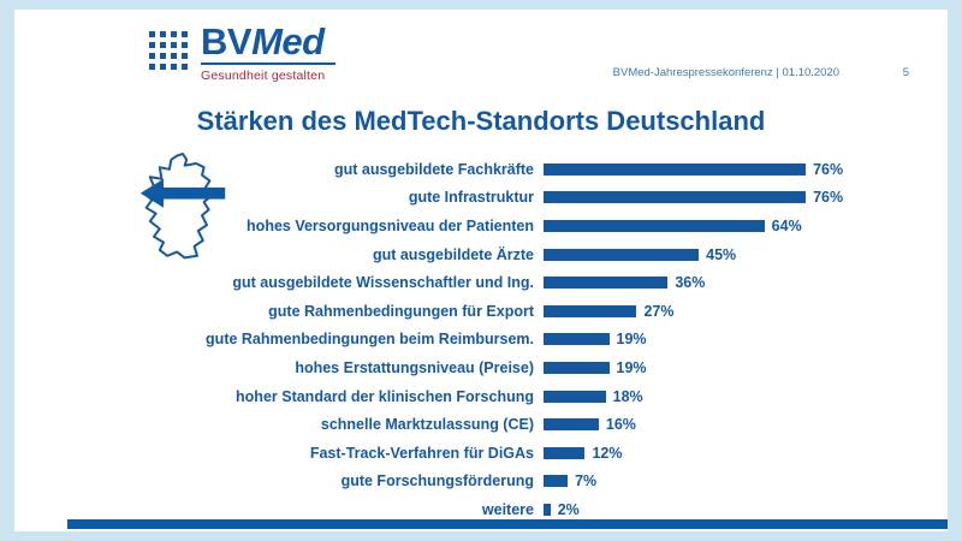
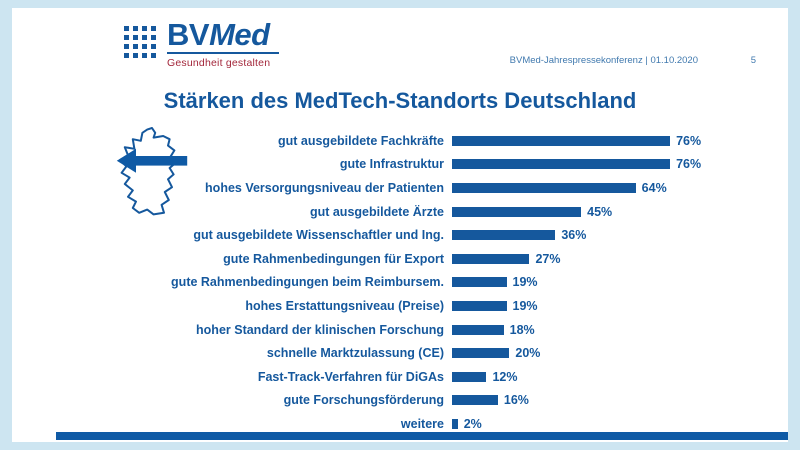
schnelle Marktzulassung (CE): 16% -> 20%
gute Forschungsförderung: 7% -> 16%
